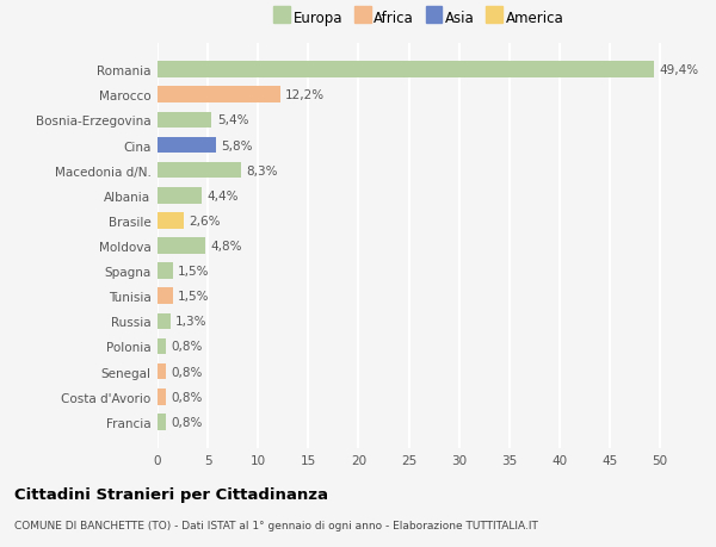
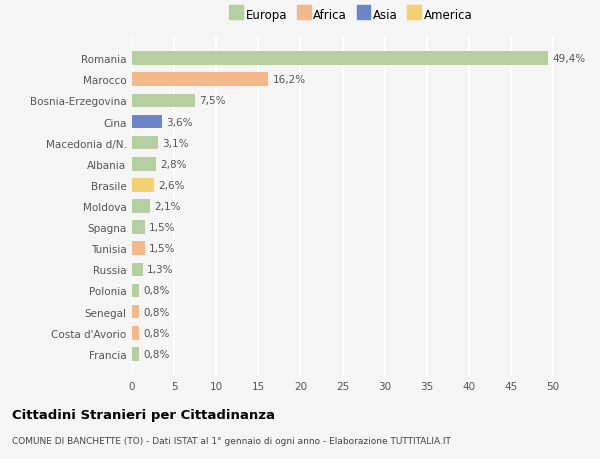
Marocco: 12,2% -> 16,2%
Bosnia-Erzegovina: 5,4% -> 7,5%
Cina: 5,8% -> 3,6%
Macedonia d/N.: 8,3% -> 3,1%
Albania: 4,4% -> 2,8%
Moldova: 4,8% -> 2,1%
